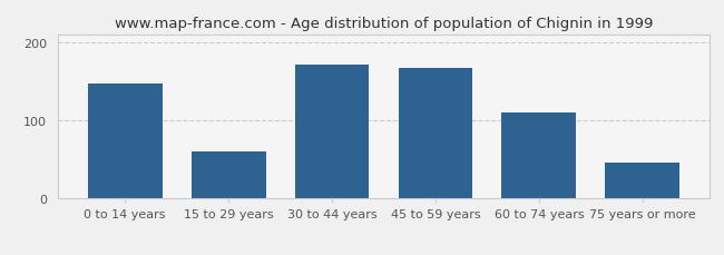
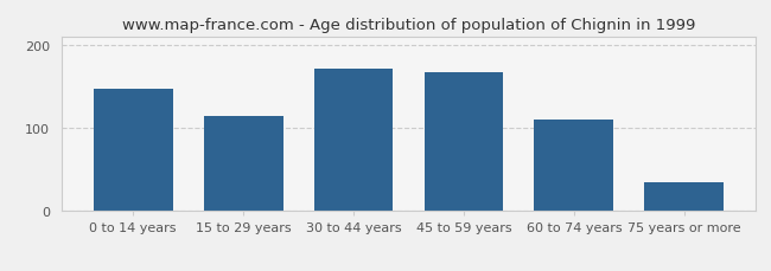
15 to 29 years: 60 -> 114
75 years or more: 46 -> 35
